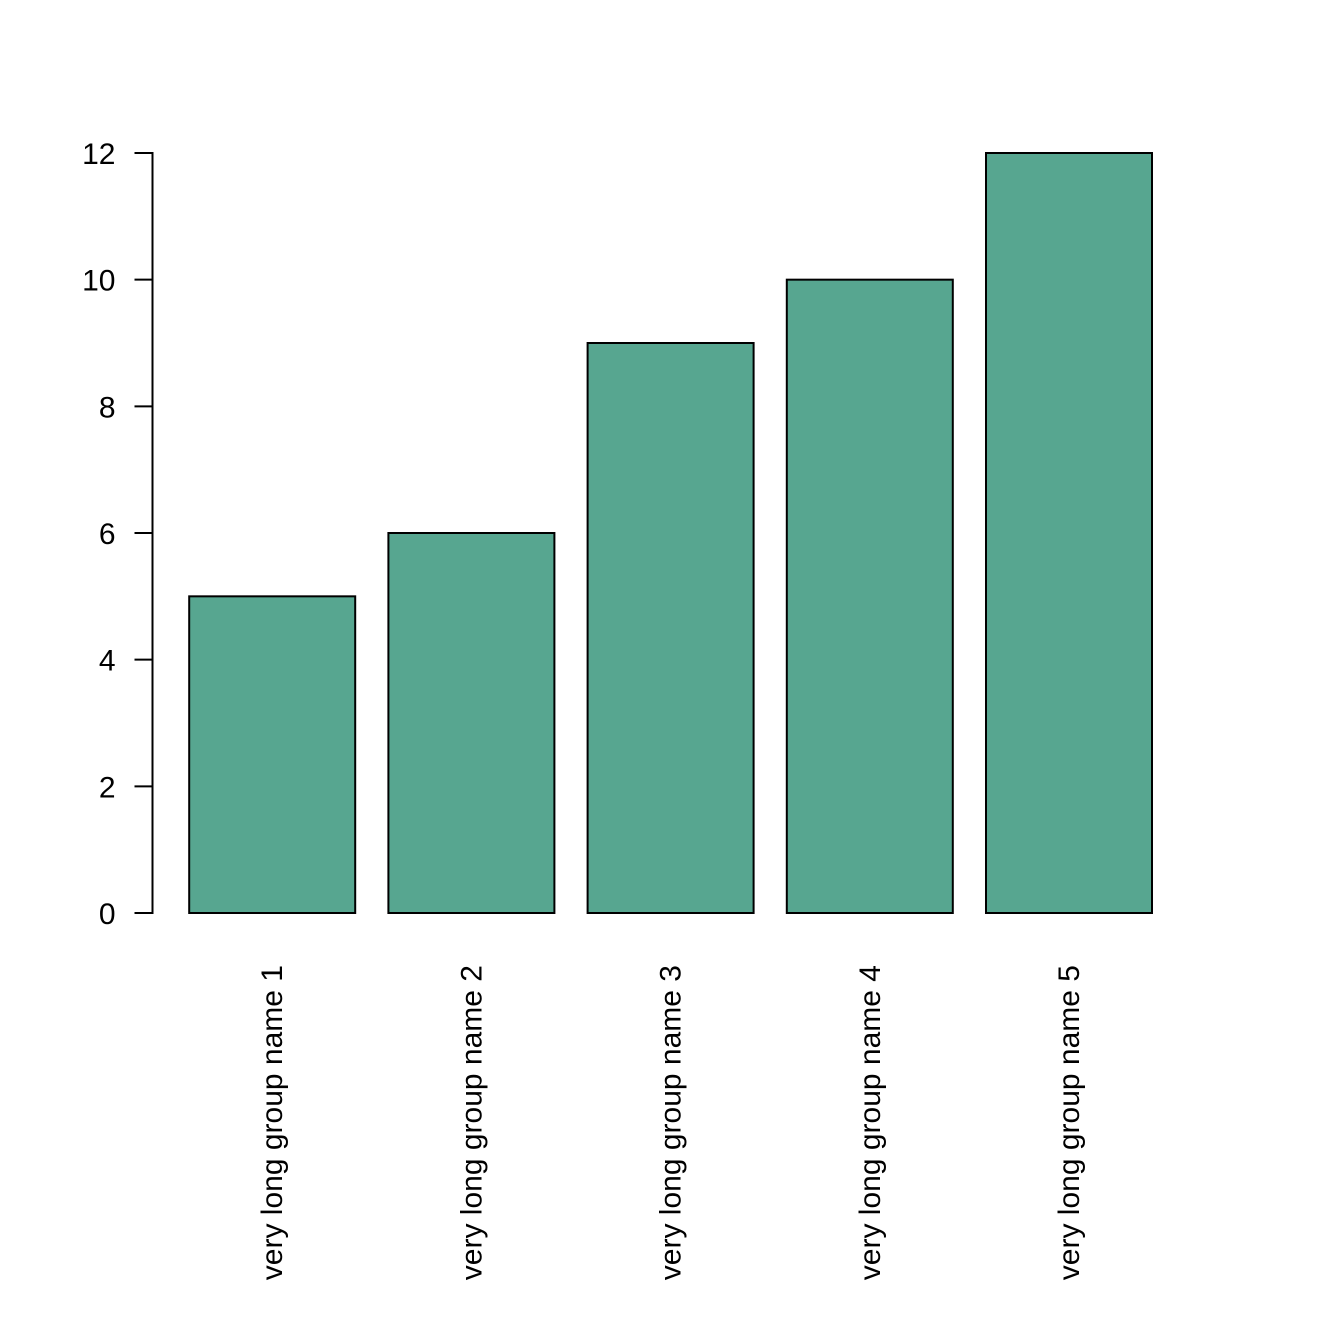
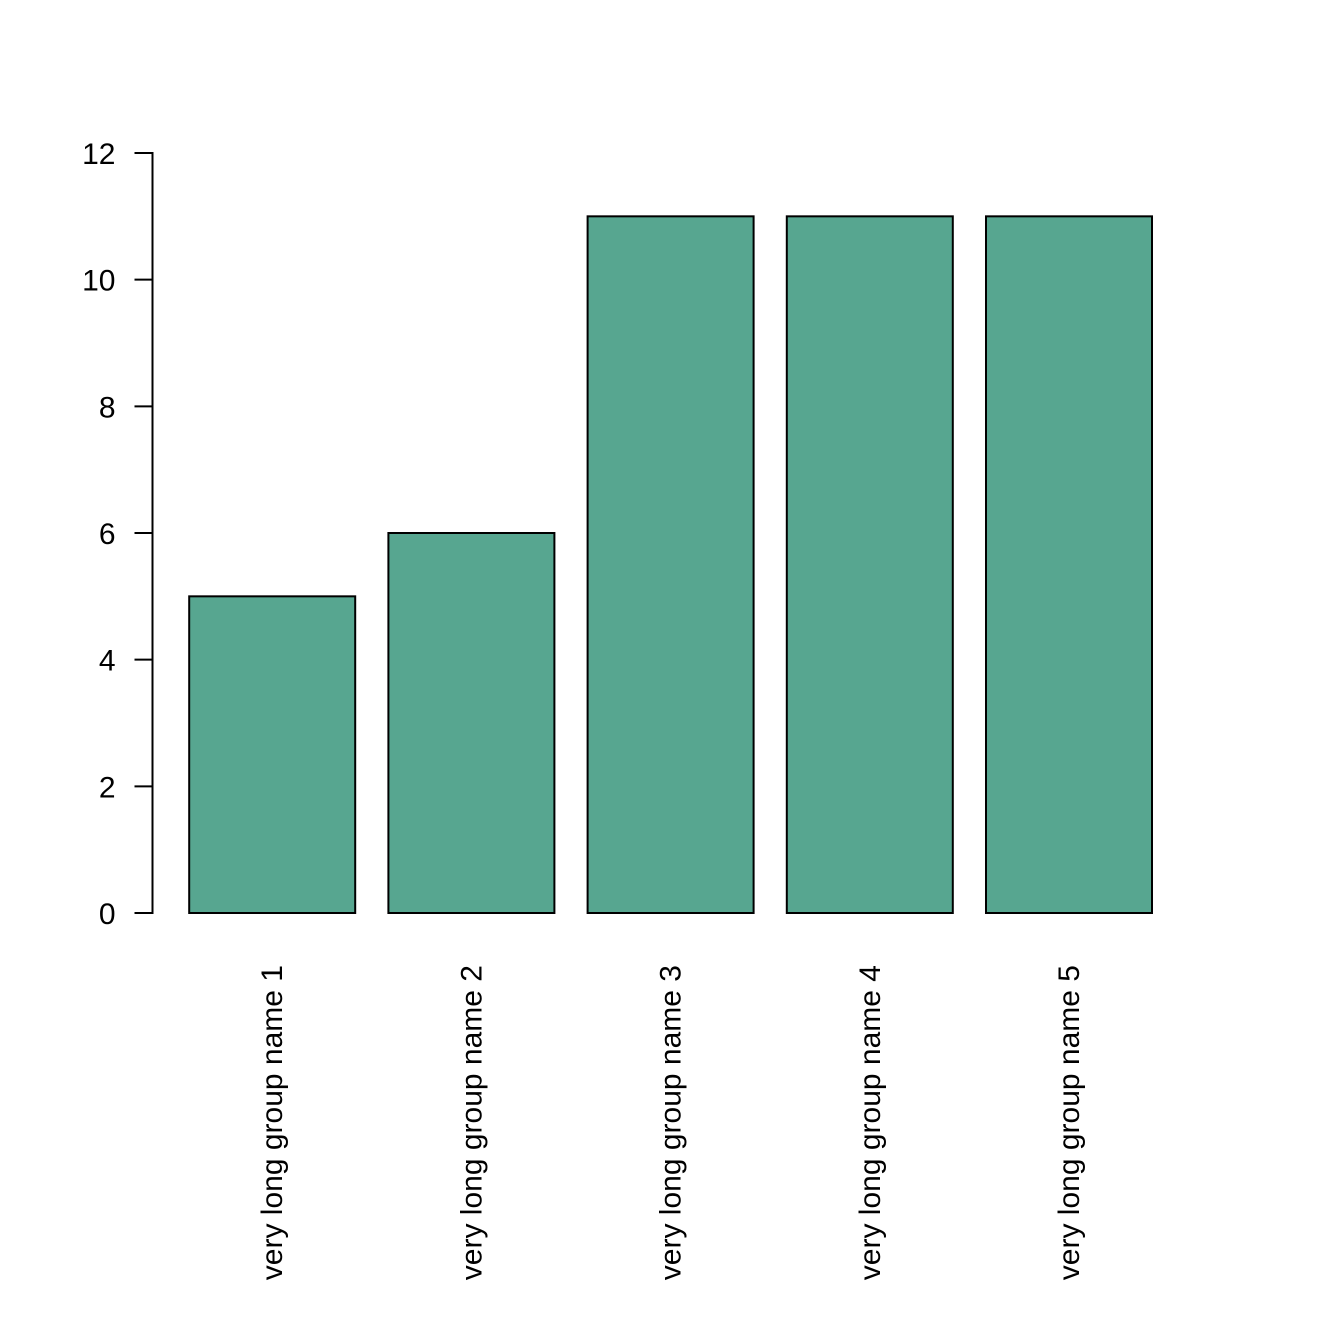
very long group name 3: 9 -> 11
very long group name 4: 10 -> 11
very long group name 5: 12 -> 11
